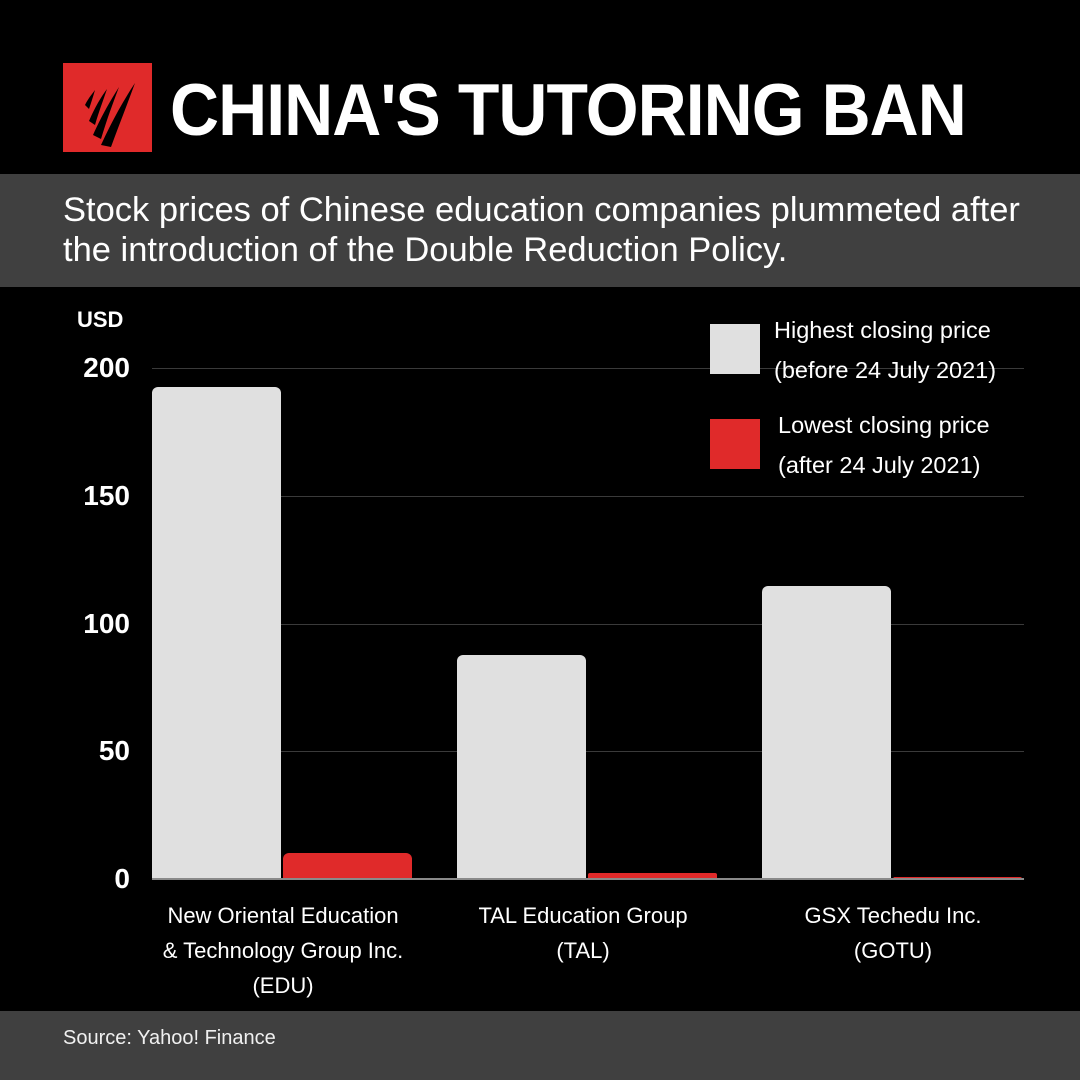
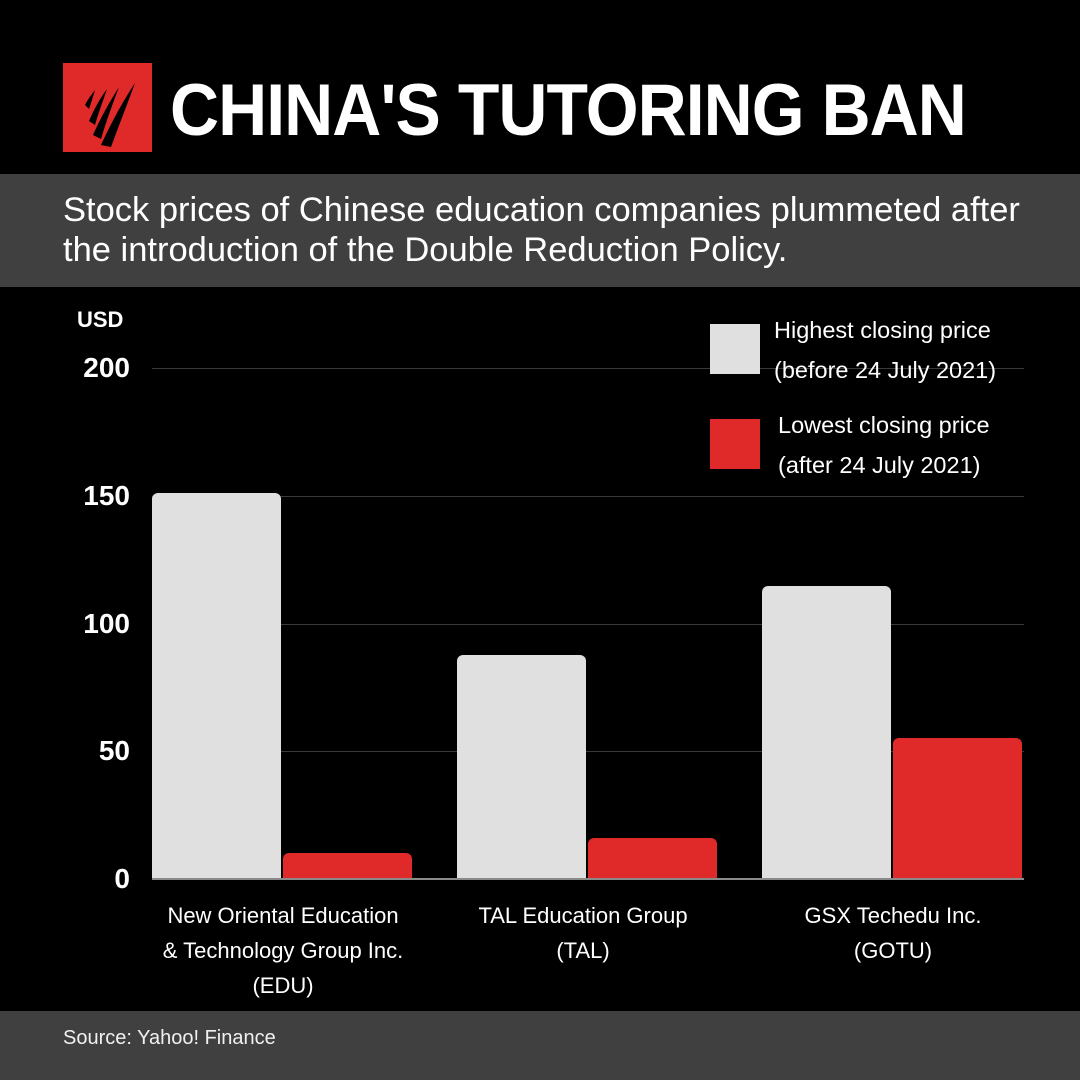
Highest closing price (before 24 July 2021)/New Oriental Education & Technology Group Inc. (EDU): 193 -> 151
Lowest closing price (after 24 July 2021)/TAL Education Group (TAL): 2 -> 16
Lowest closing price (after 24 July 2021)/GSX Techedu Inc. (GOTU): 1 -> 55
